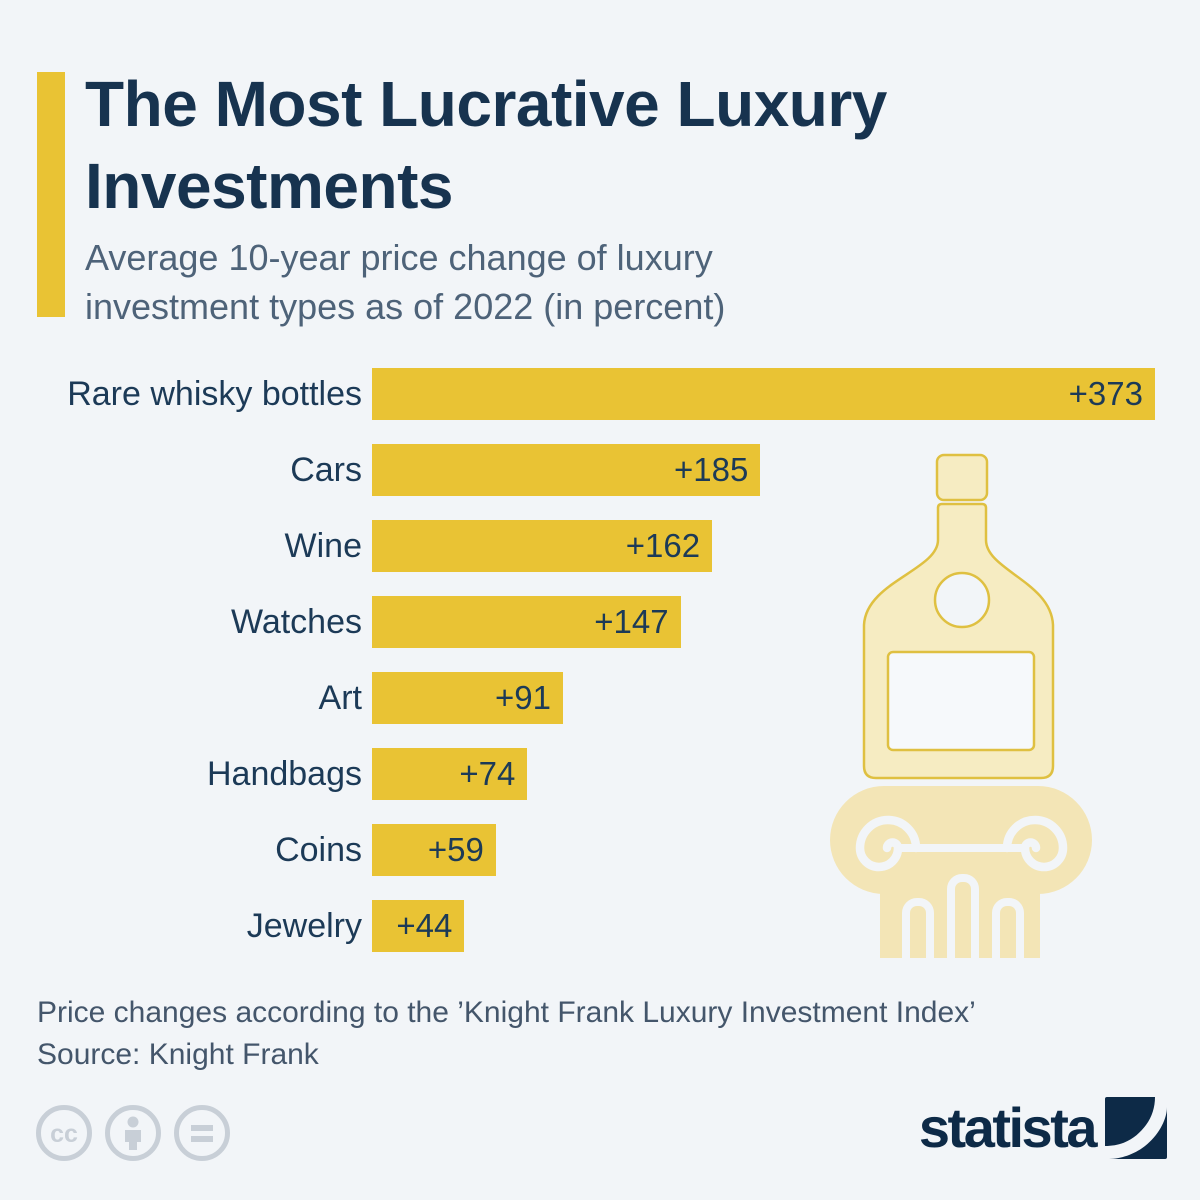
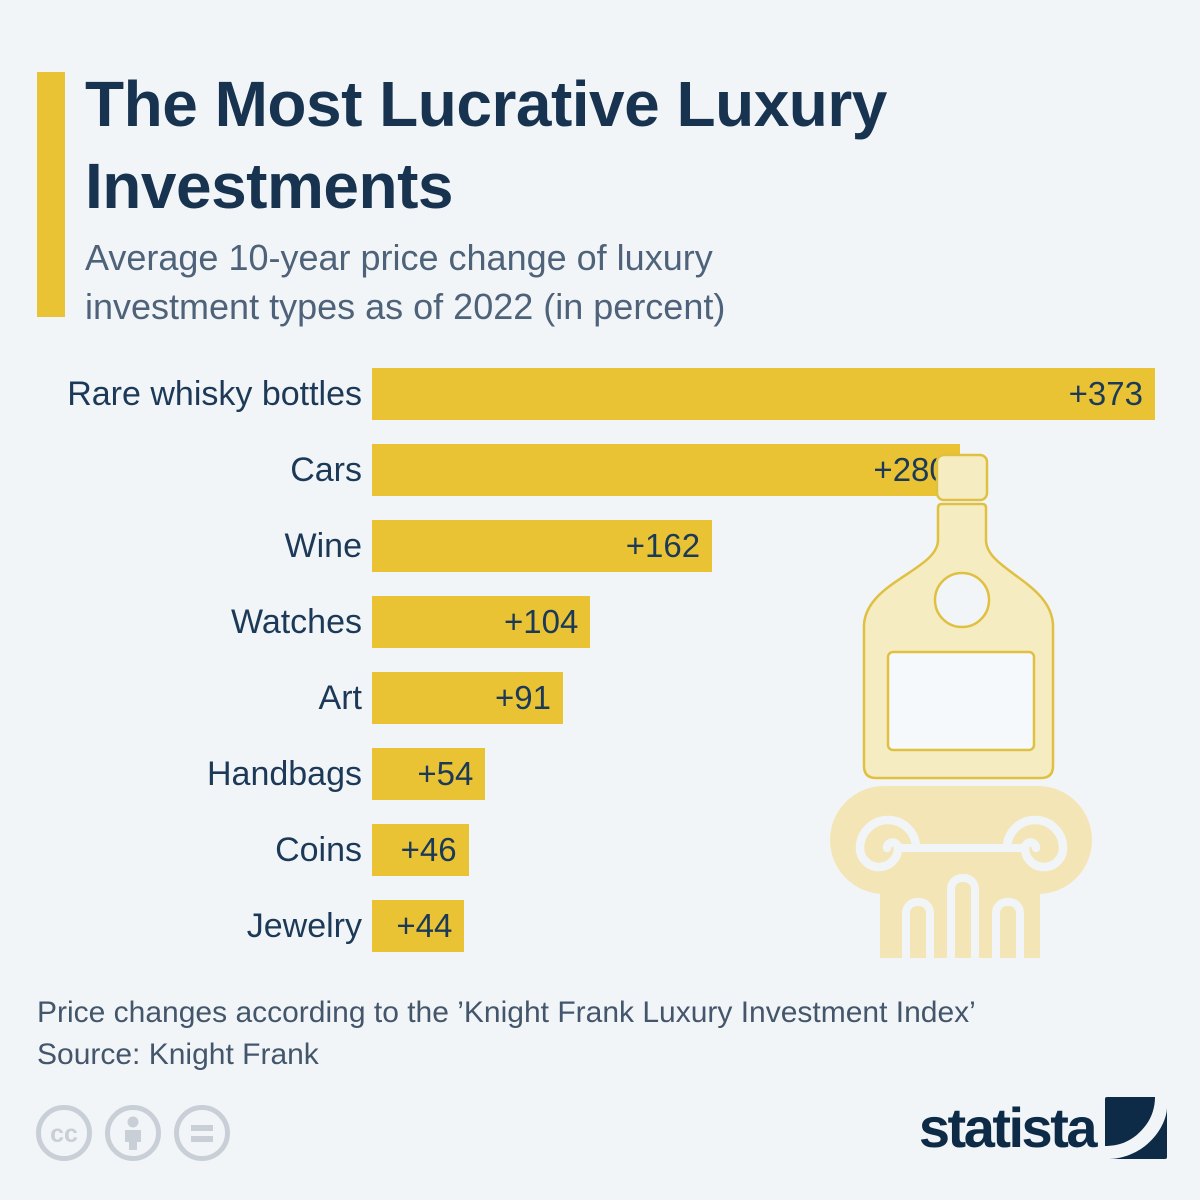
Cars: +185 -> +280
Watches: +147 -> +104
Handbags: +74 -> +54
Coins: +59 -> +46
